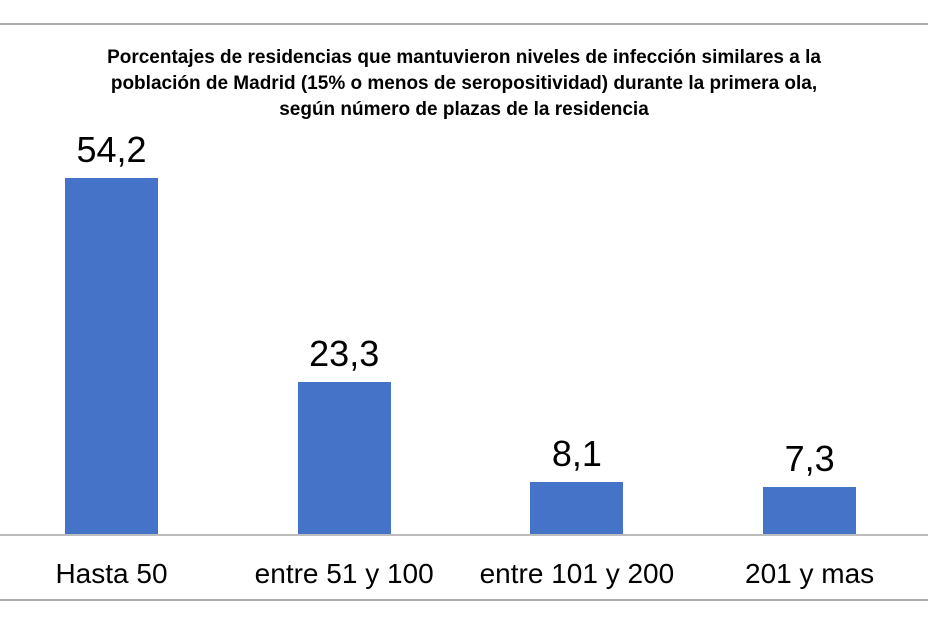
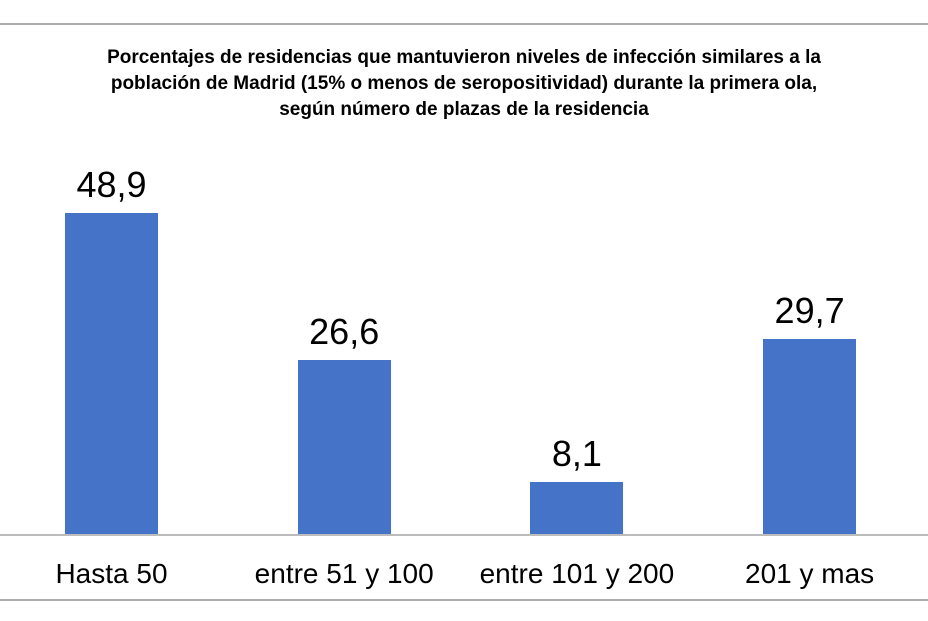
Hasta 50: 54,2 -> 48,9
entre 51 y 100: 23,3 -> 26,6
201 y mas: 7,3 -> 29,7
